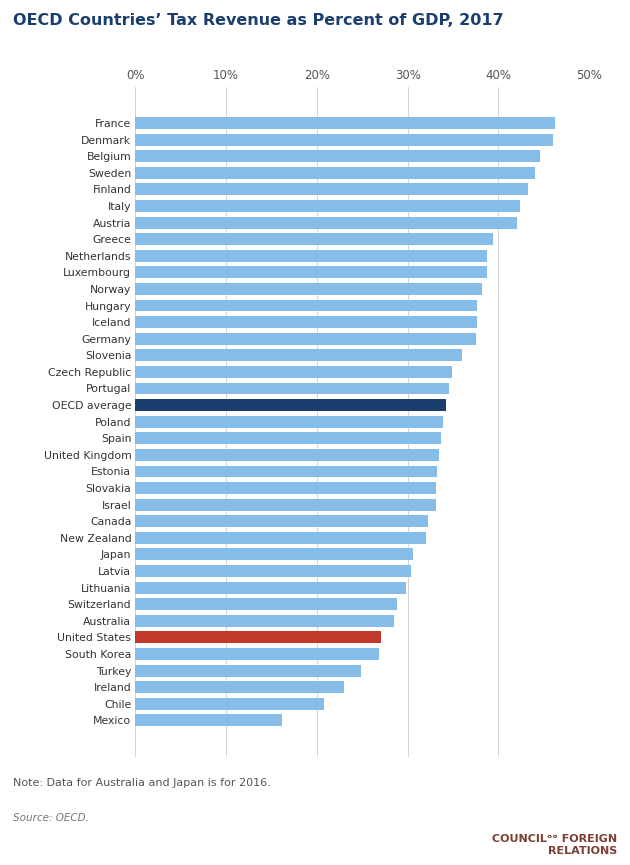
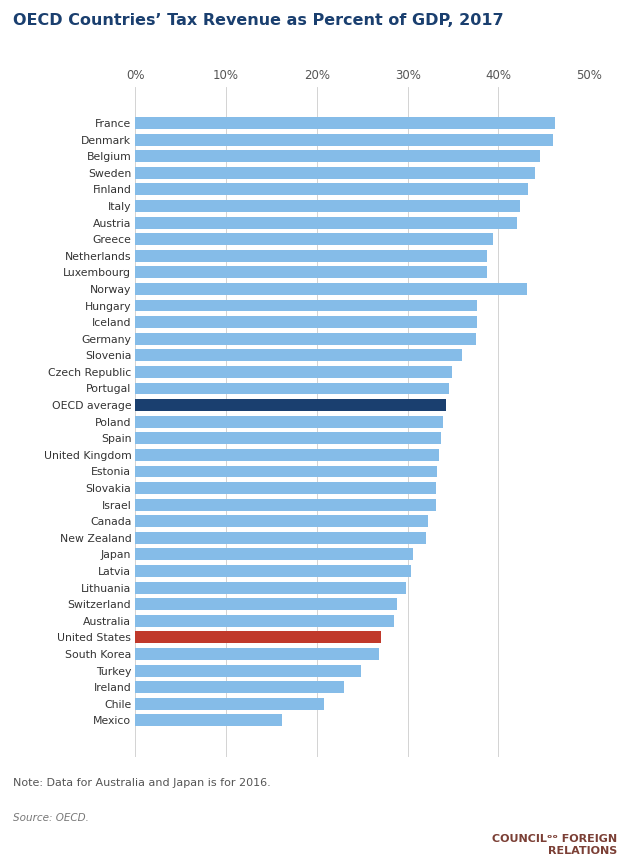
Norway: 38.2% -> 43.2%
